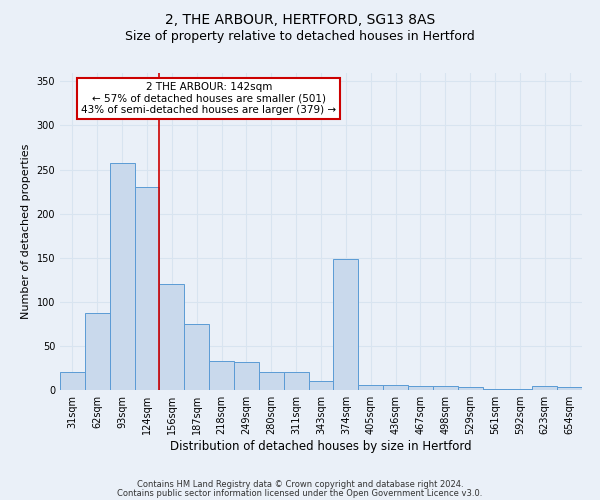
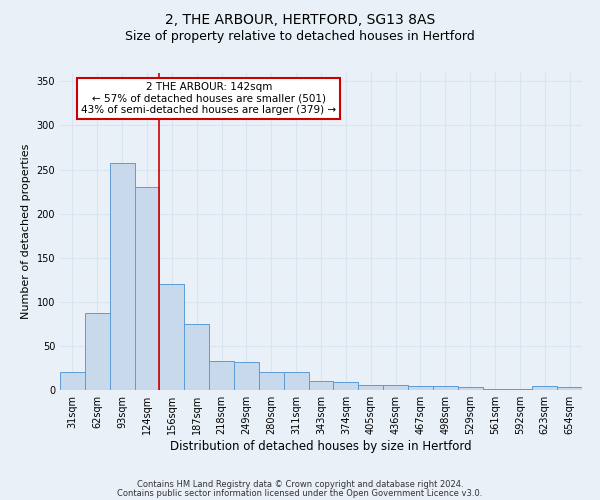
374sqm: 148 -> 9
